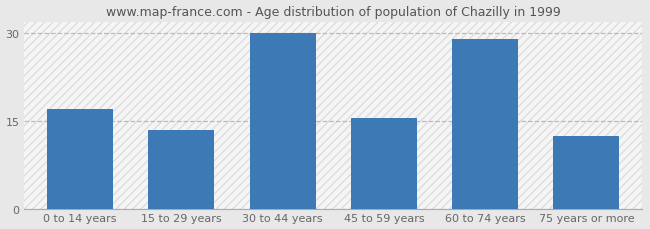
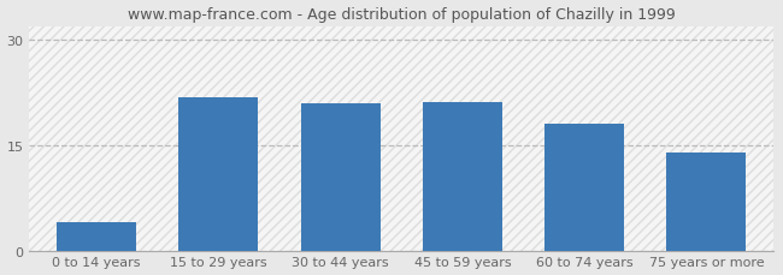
0 to 14 years: 17.0 -> 4.0
15 to 29 years: 13.5 -> 21.8
30 to 44 years: 30.0 -> 21.0
45 to 59 years: 15.5 -> 21.2
60 to 74 years: 29.0 -> 18.0
75 years or more: 12.5 -> 14.0
